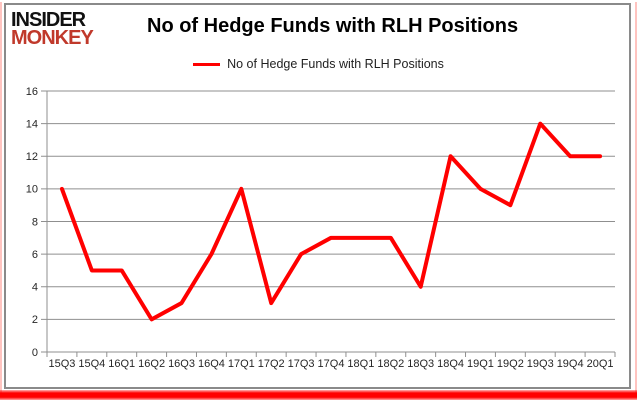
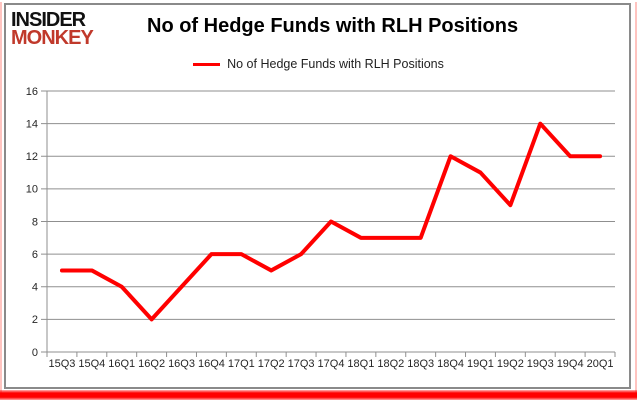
15Q3: 10 -> 5
16Q1: 5 -> 4
16Q3: 3 -> 4
17Q1: 10 -> 6
17Q2: 3 -> 5
17Q4: 7 -> 8
18Q3: 4 -> 7
19Q1: 10 -> 11
